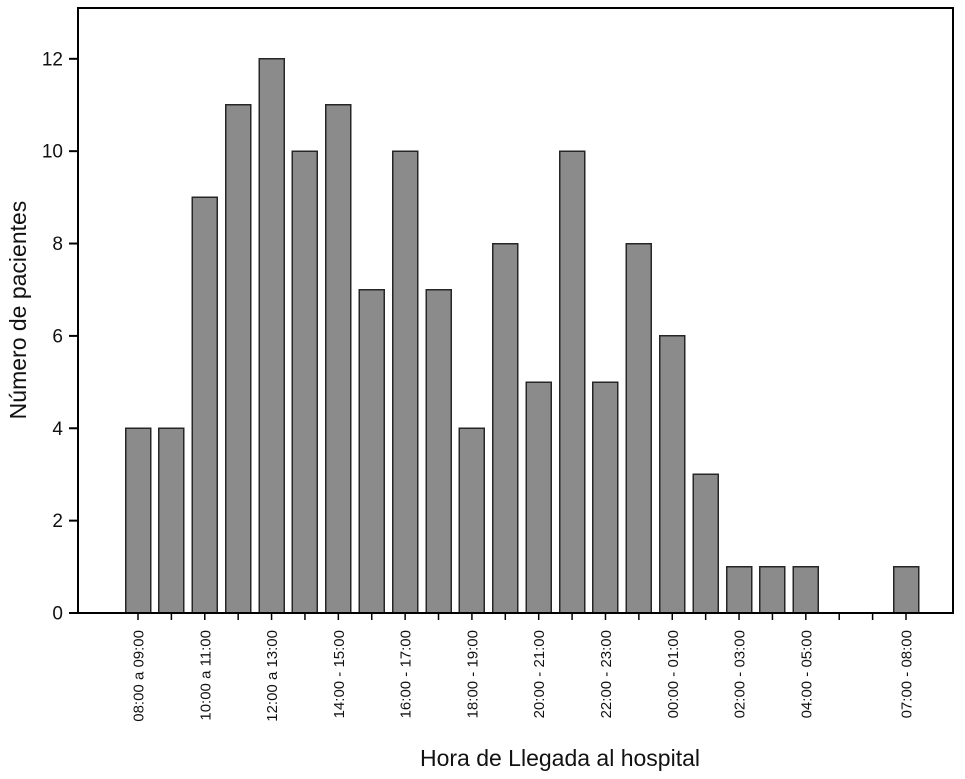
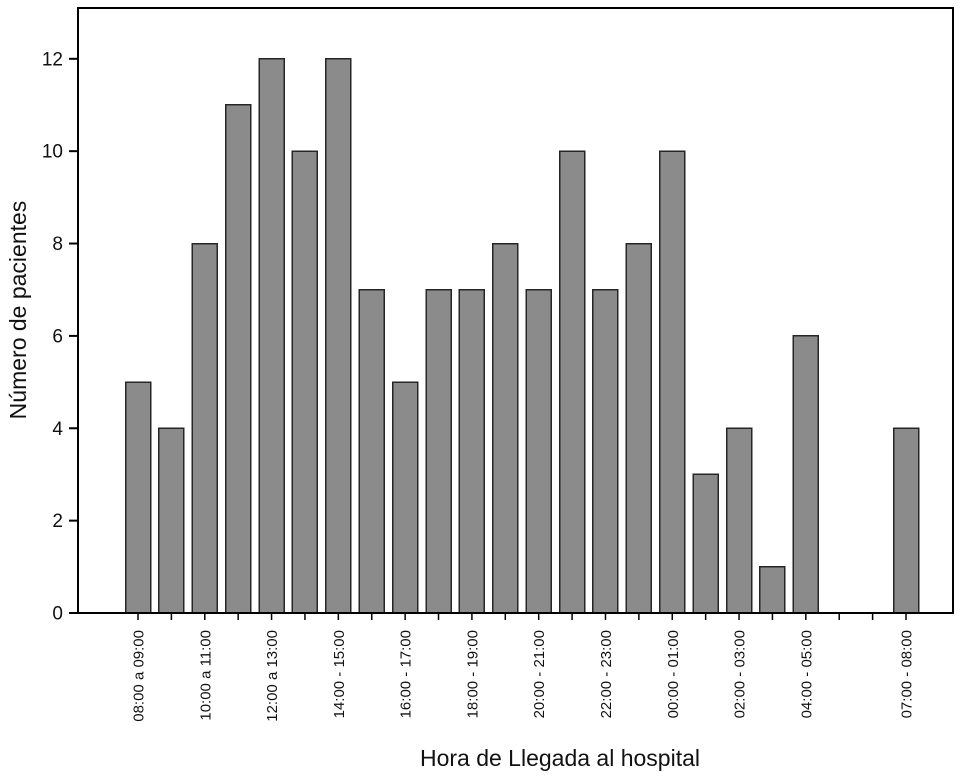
08:00 a 09:00: 4 -> 5
10:00 a 11:00: 9 -> 8
14:00 - 15:00: 11 -> 12
16:00 - 17:00: 10 -> 5
18:00 - 19:00: 4 -> 7
20:00 - 21:00: 5 -> 7
22:00 - 23:00: 5 -> 7
00:00 - 01:00: 6 -> 10
02:00 - 03:00: 1 -> 4
04:00 - 05:00: 1 -> 6
07:00 - 08:00: 1 -> 4
